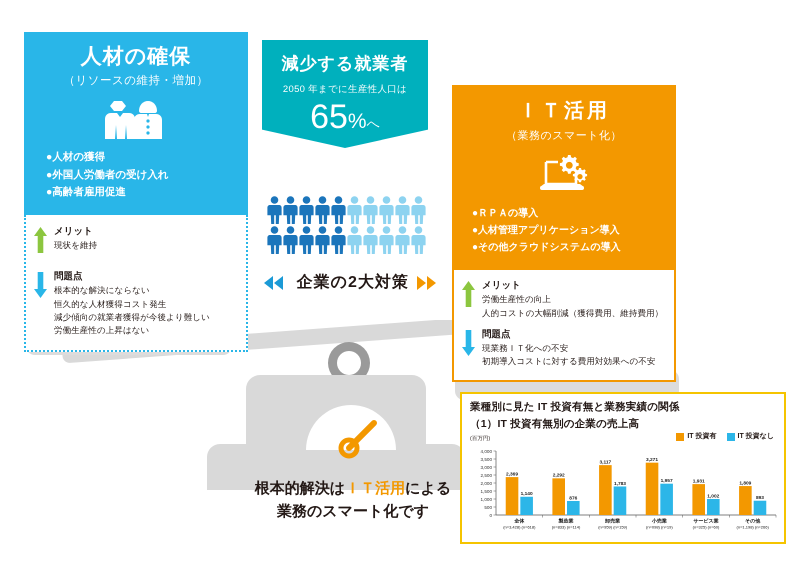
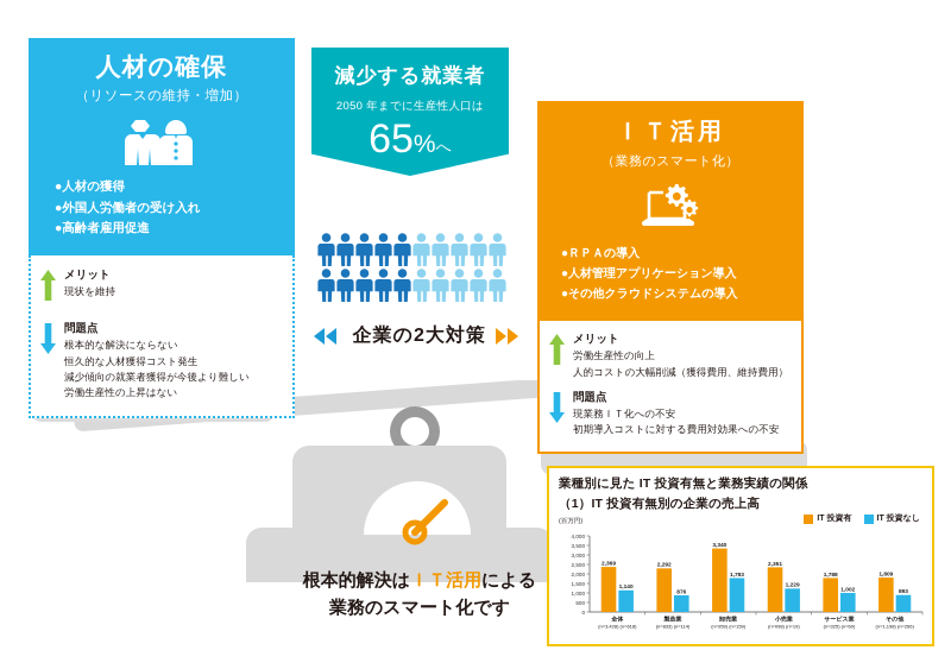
IT 投資有/卸売業: 3,117 -> 3,340
IT 投資有/小売業: 3,271 -> 2,351
IT 投資なし/小売業: 1,957 -> 1,229
IT 投資有/サービス業: 1,931 -> 1,788
